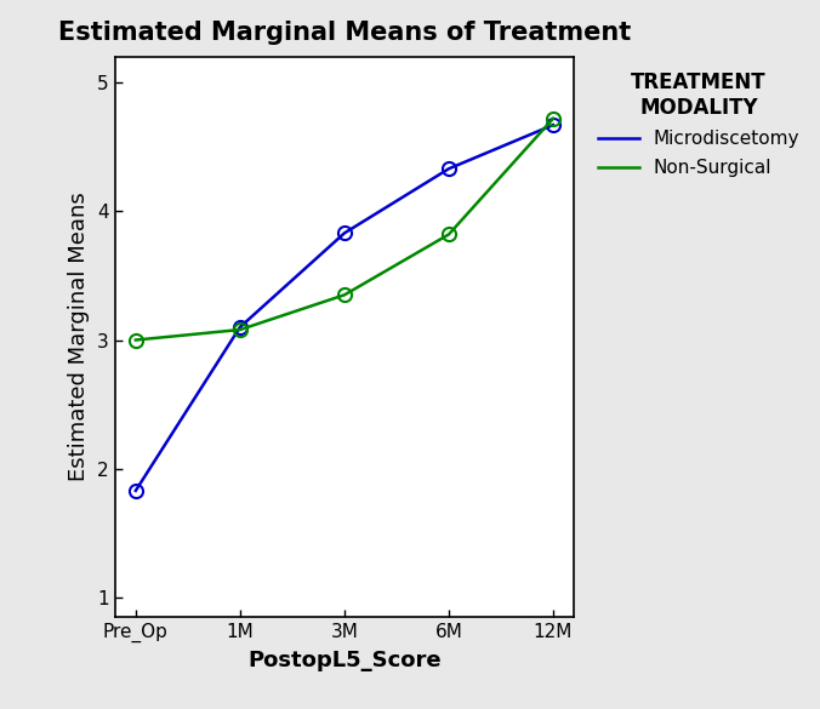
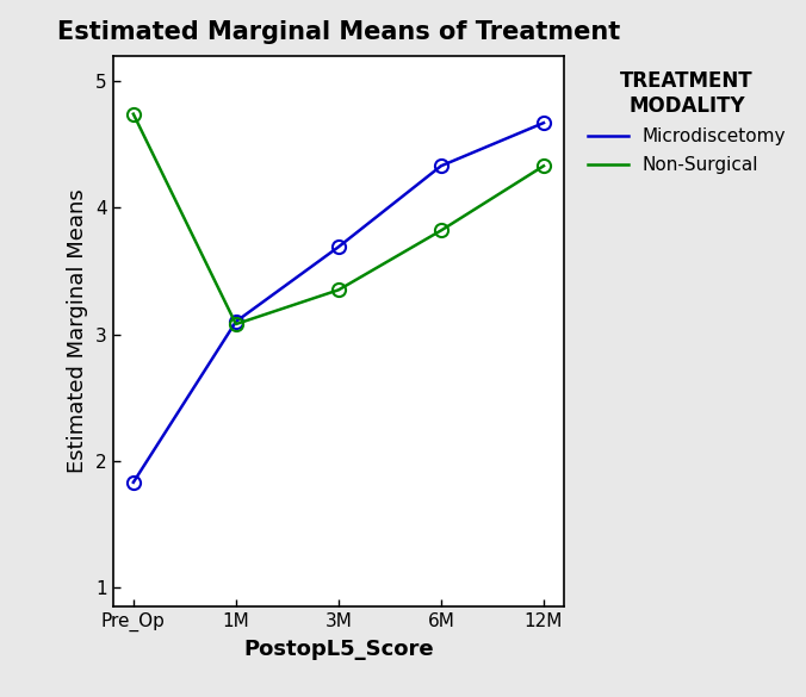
Non-Surgical/Pre_Op: 3.00 -> 4.74
Microdiscetomy/3M: 3.83 -> 3.69
Non-Surgical/12M: 4.72 -> 4.33
